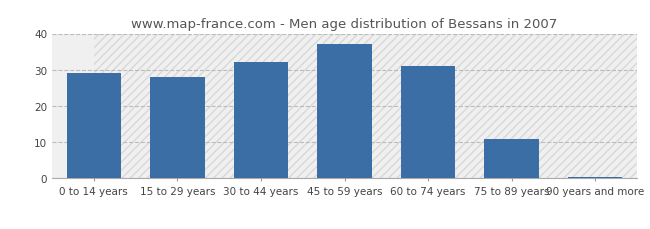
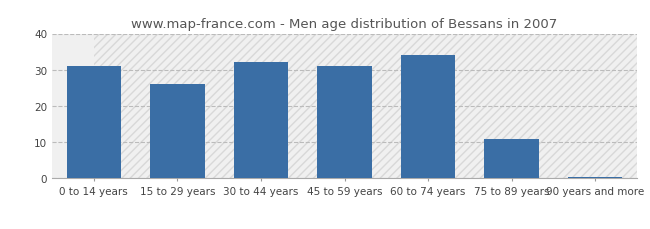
0 to 14 years: 29.0 -> 31.0
15 to 29 years: 28.0 -> 26.0
45 to 59 years: 37.0 -> 31.0
60 to 74 years: 31.0 -> 34.0
